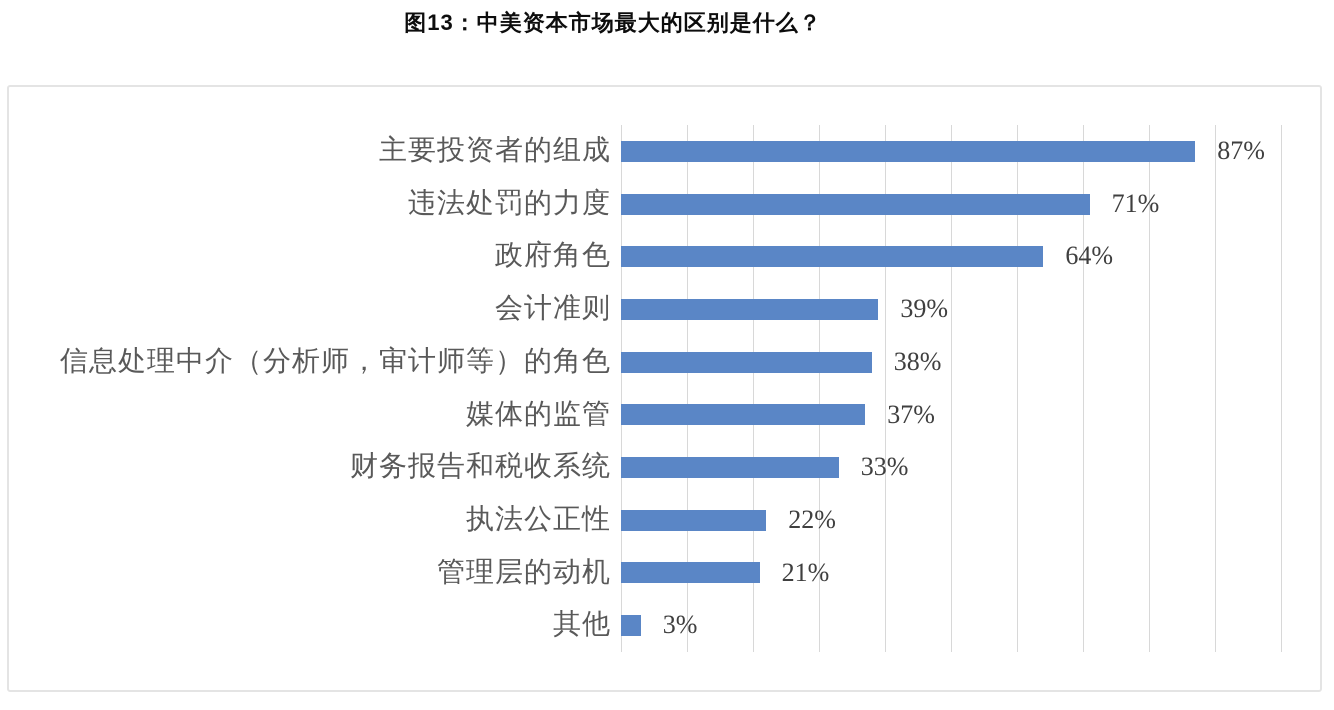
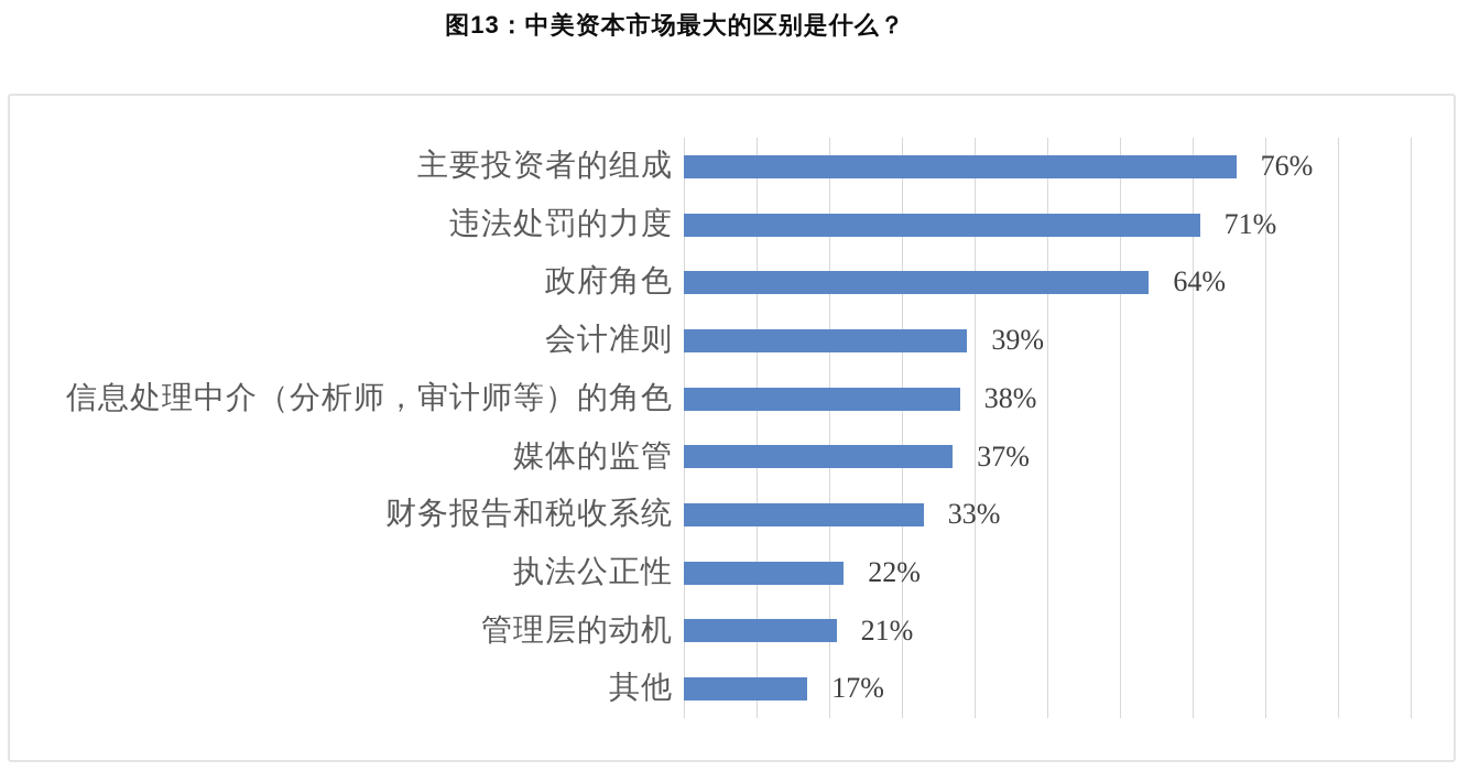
主要投资者的组成: 87% -> 76%
其他: 3% -> 17%
